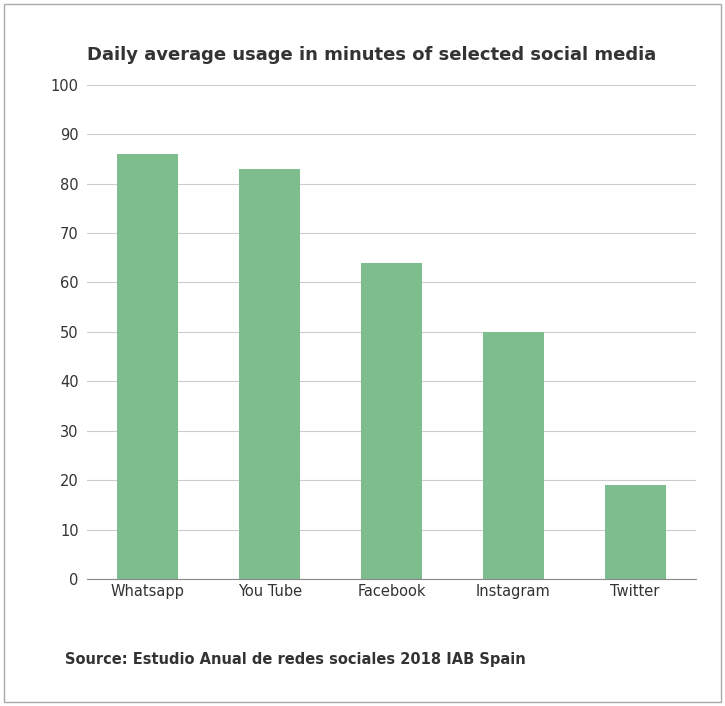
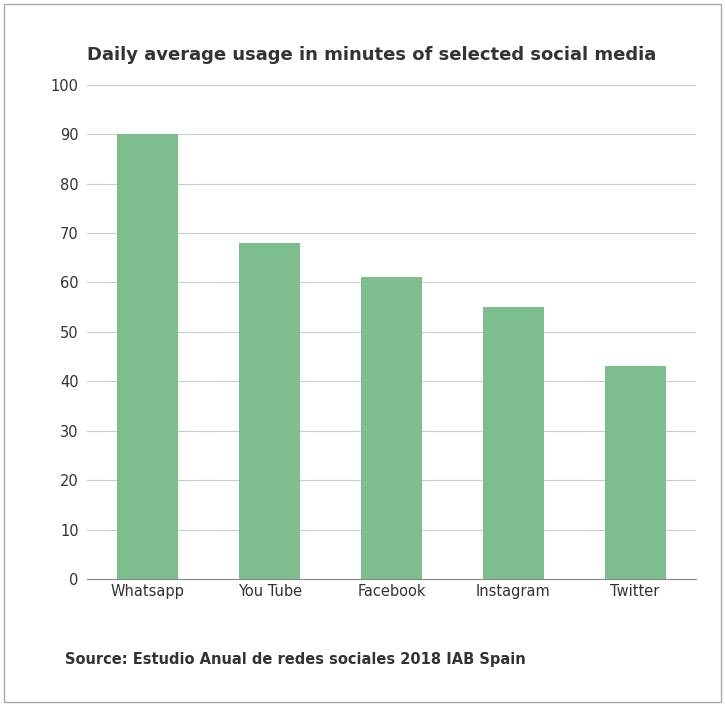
Whatsapp: 86 -> 90
You Tube: 83 -> 68
Facebook: 64 -> 61
Instagram: 50 -> 55
Twitter: 19 -> 43
